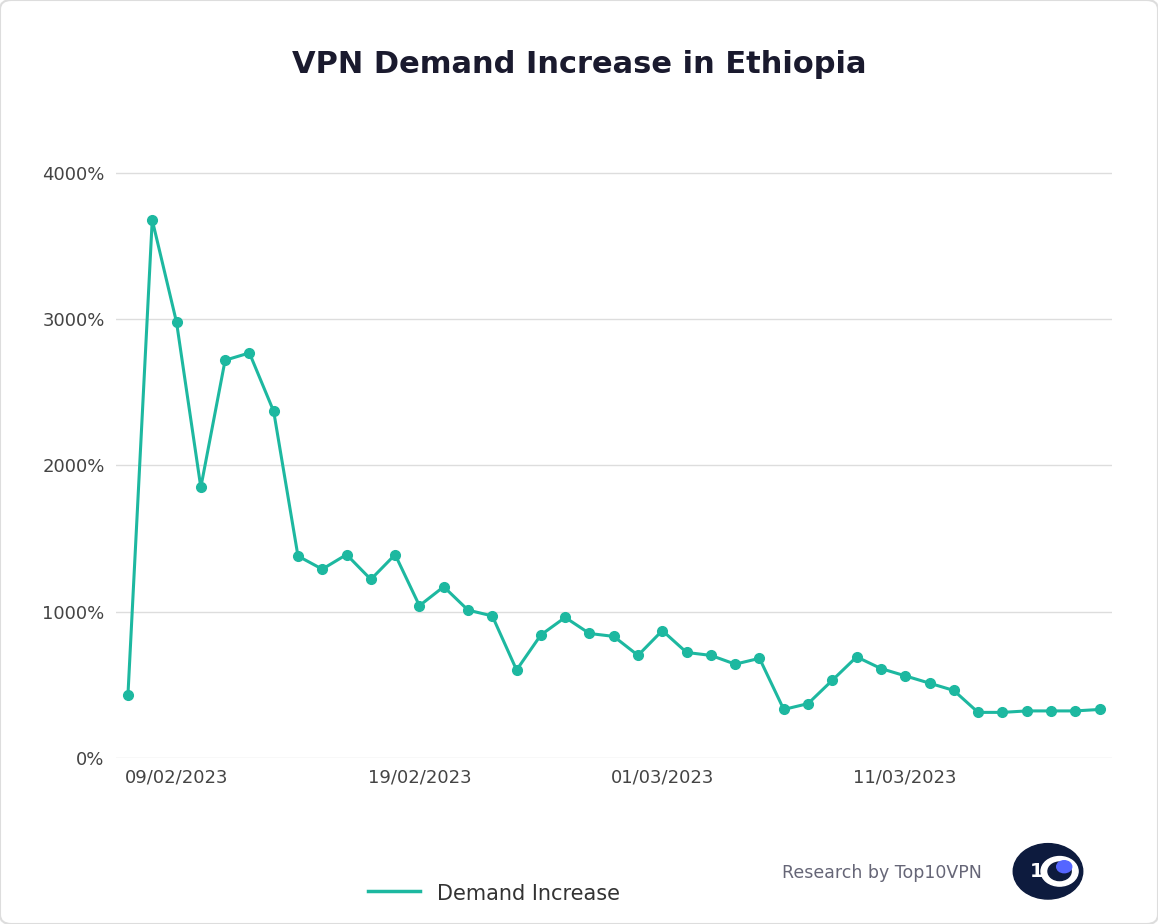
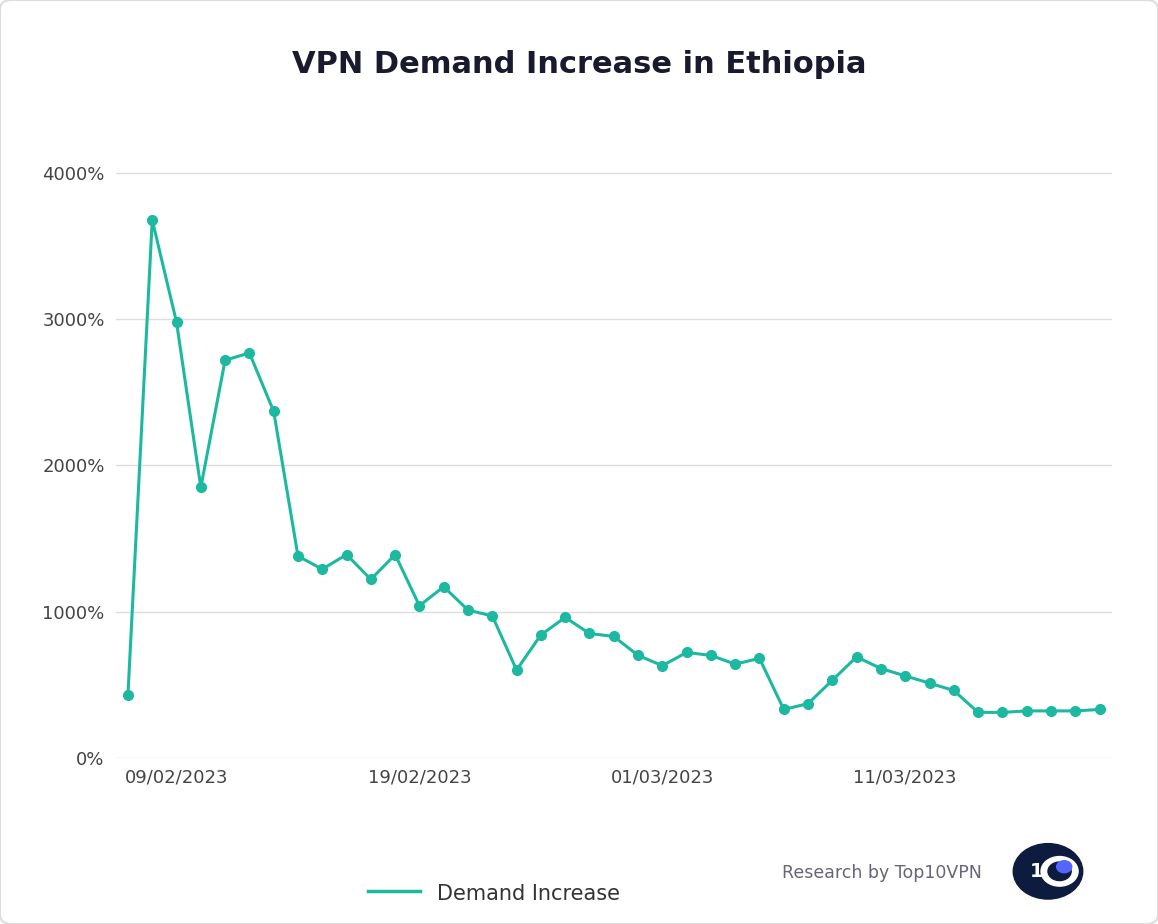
01/03/2023: 870% -> 630%
